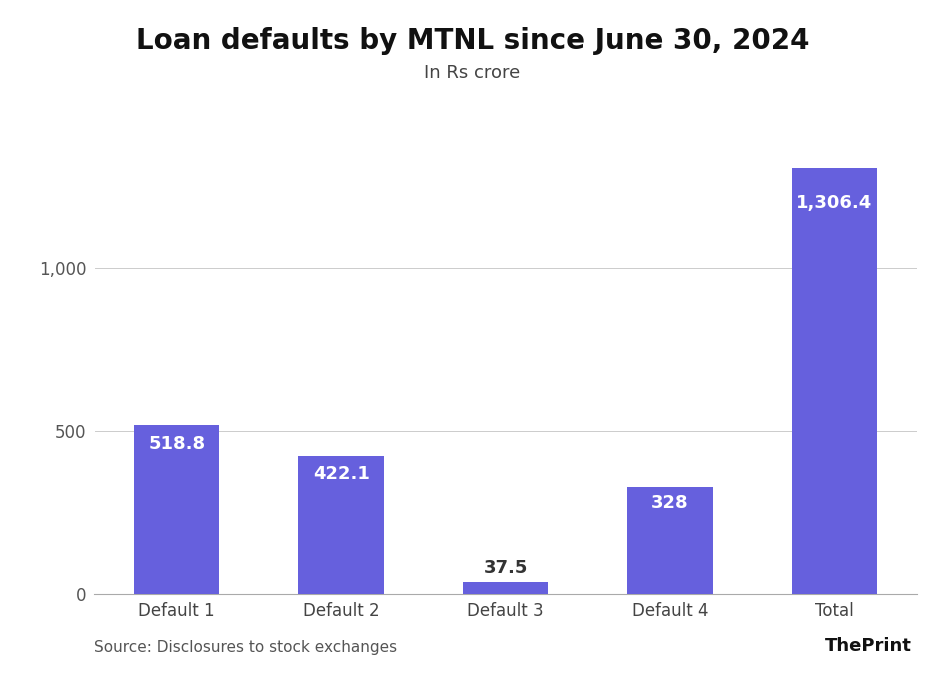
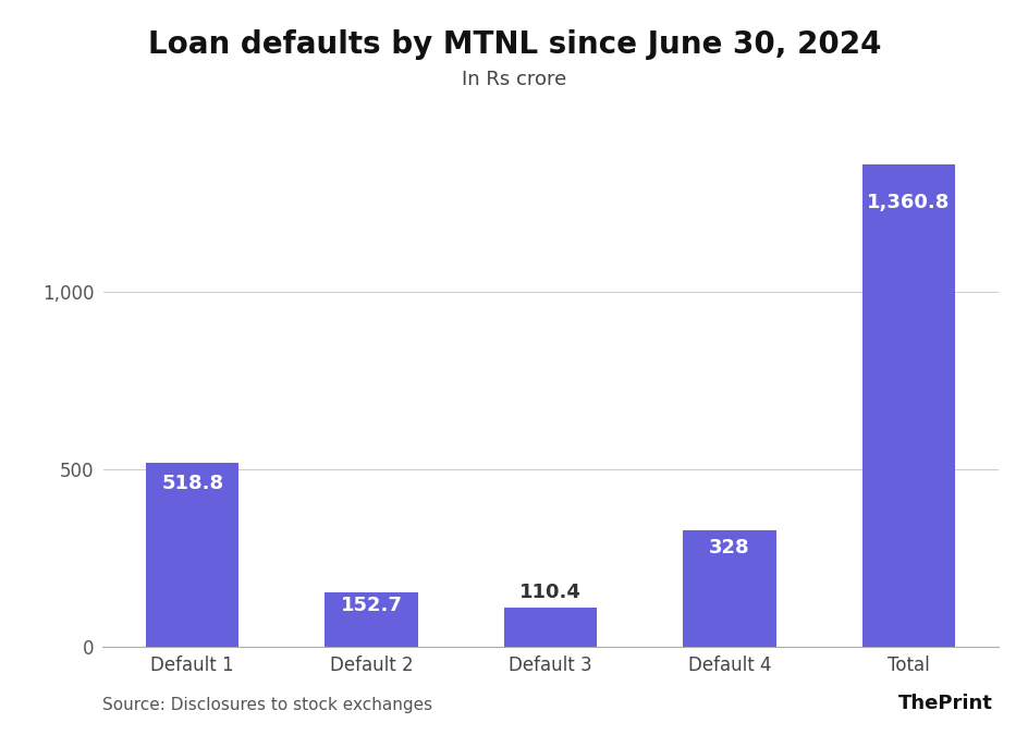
Default 2: 422.1 -> 152.7
Default 3: 37.5 -> 110.4
Total: 1,306.4 -> 1,360.8
